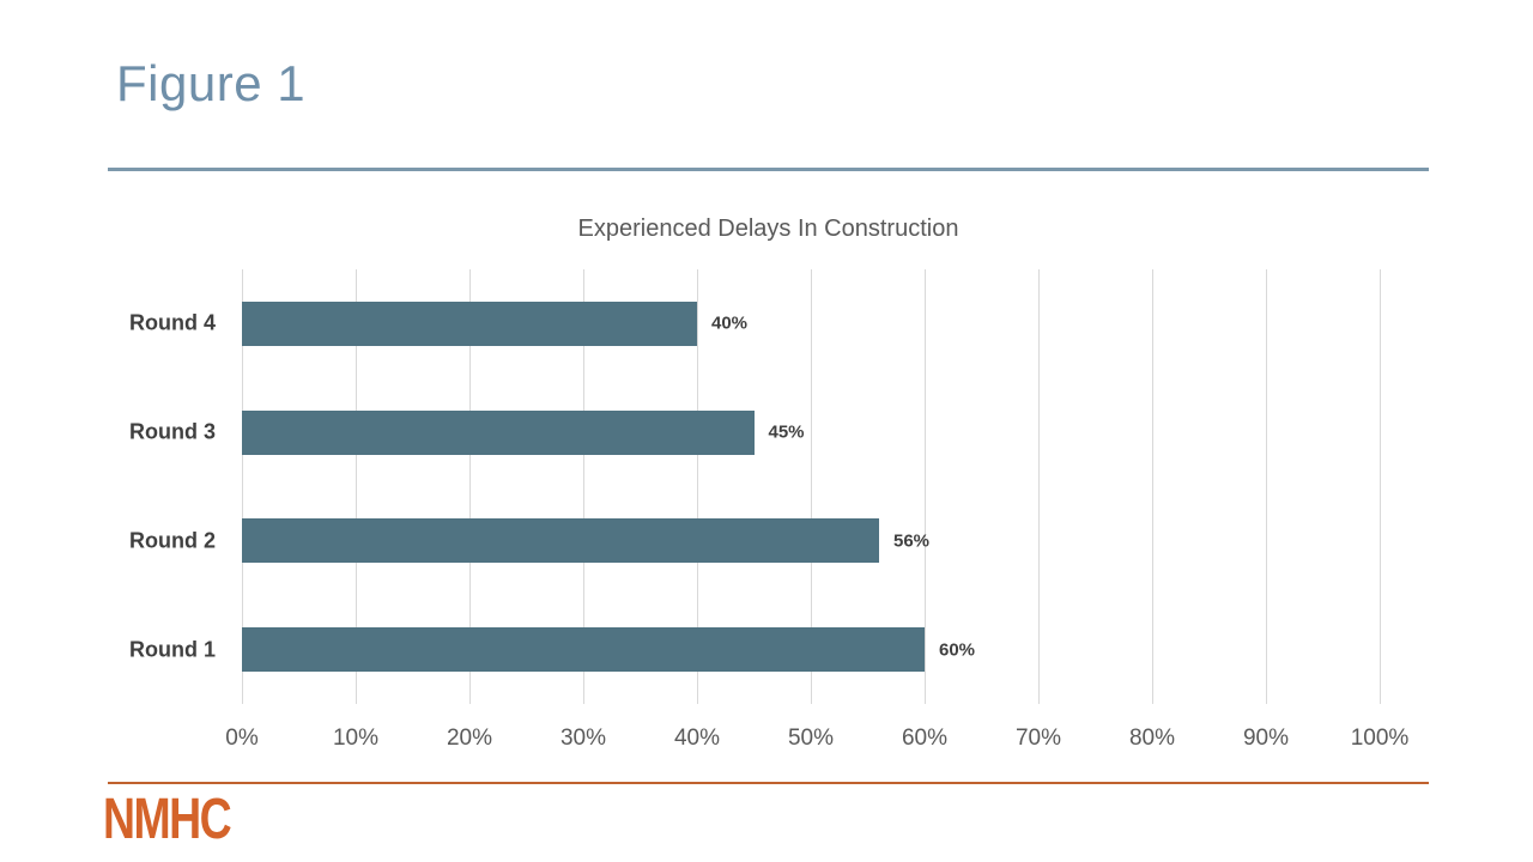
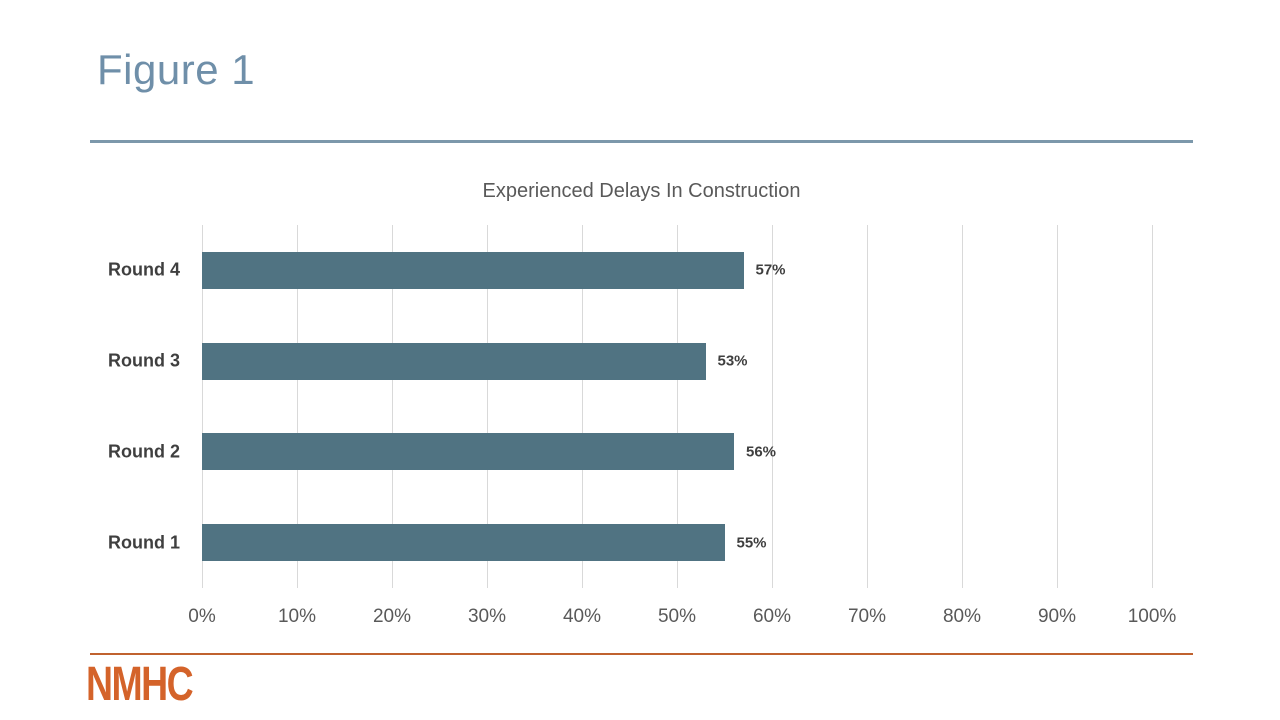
Round 4: 40% -> 57%
Round 3: 45% -> 53%
Round 1: 60% -> 55%
